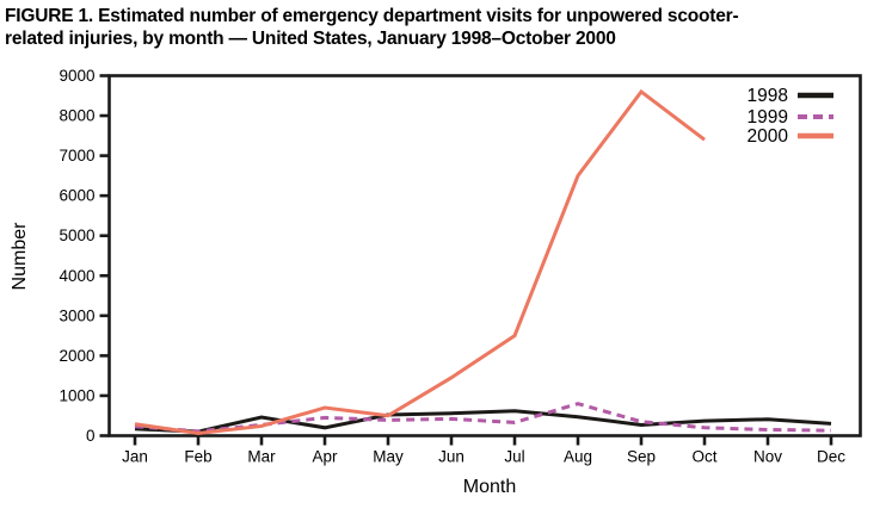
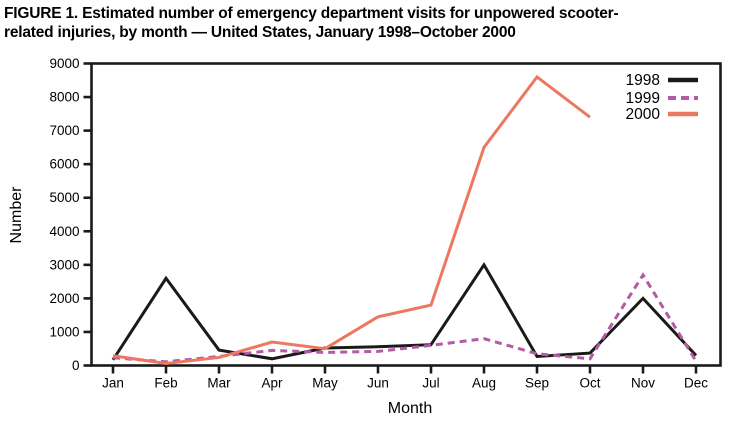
1998/Feb: 100 -> 2600
1999/Jul: 300 -> 600
2000/Jul: 2500 -> 1800
1998/Aug: 500 -> 3000
1998/Nov: 400 -> 2000
1999/Nov: 200 -> 2700
